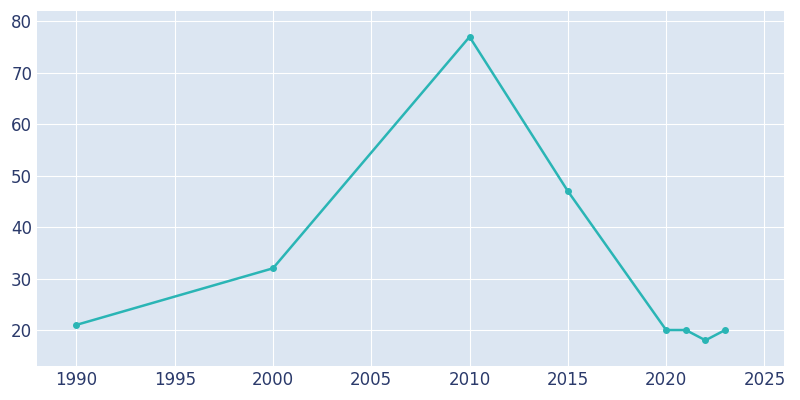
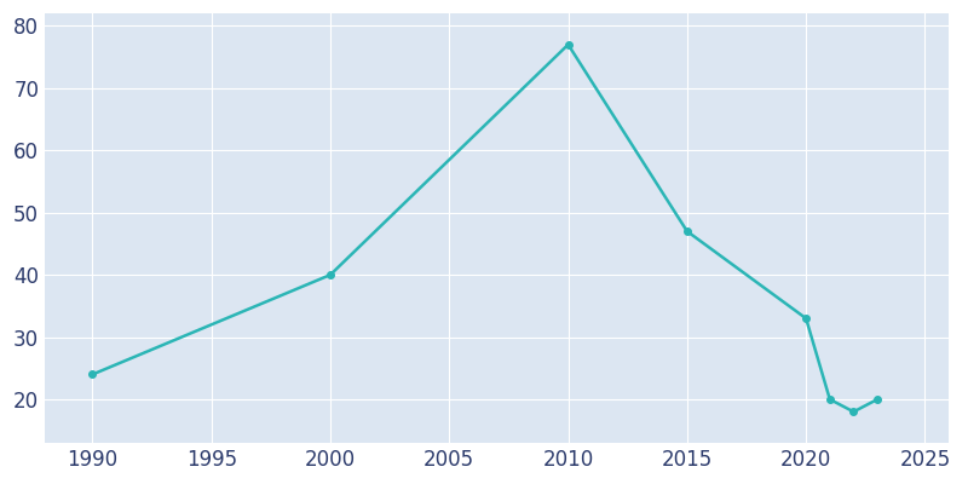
1990: 21 -> 24
2000: 32 -> 40
2020: 20 -> 33
